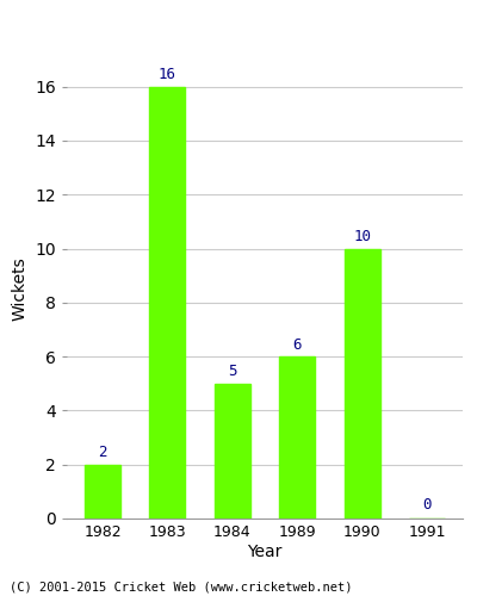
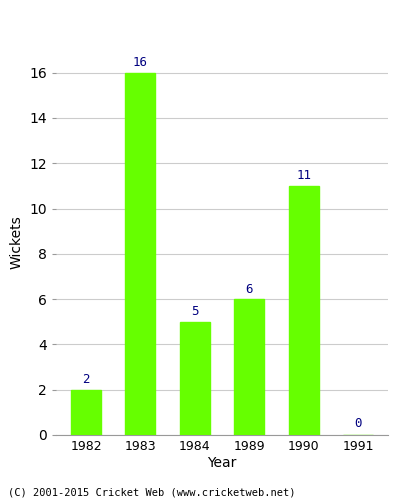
1990: 10 -> 11
